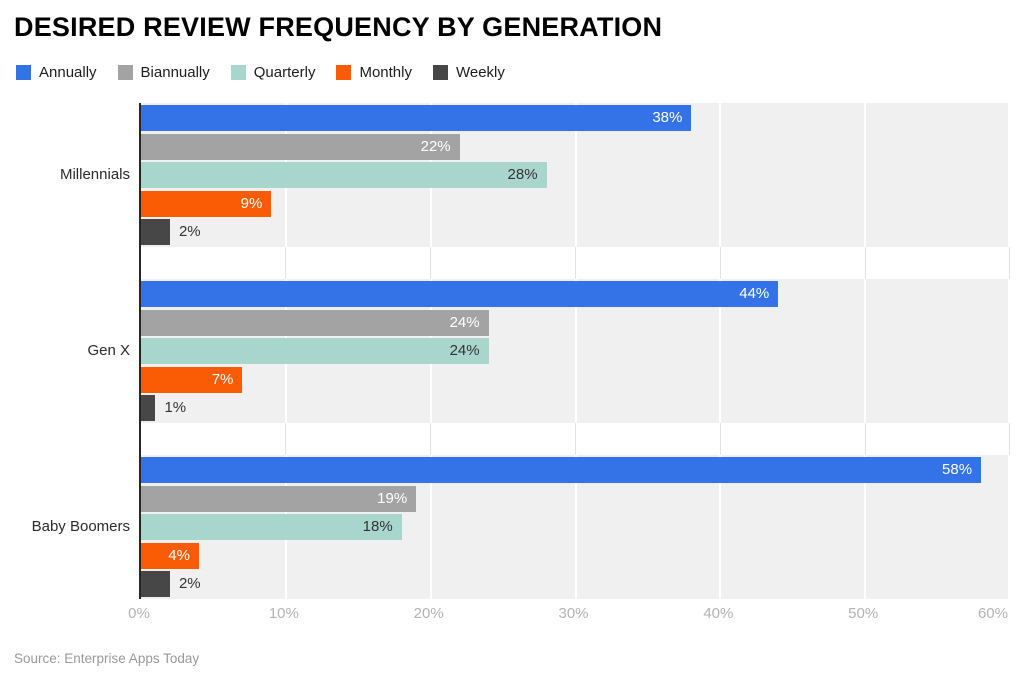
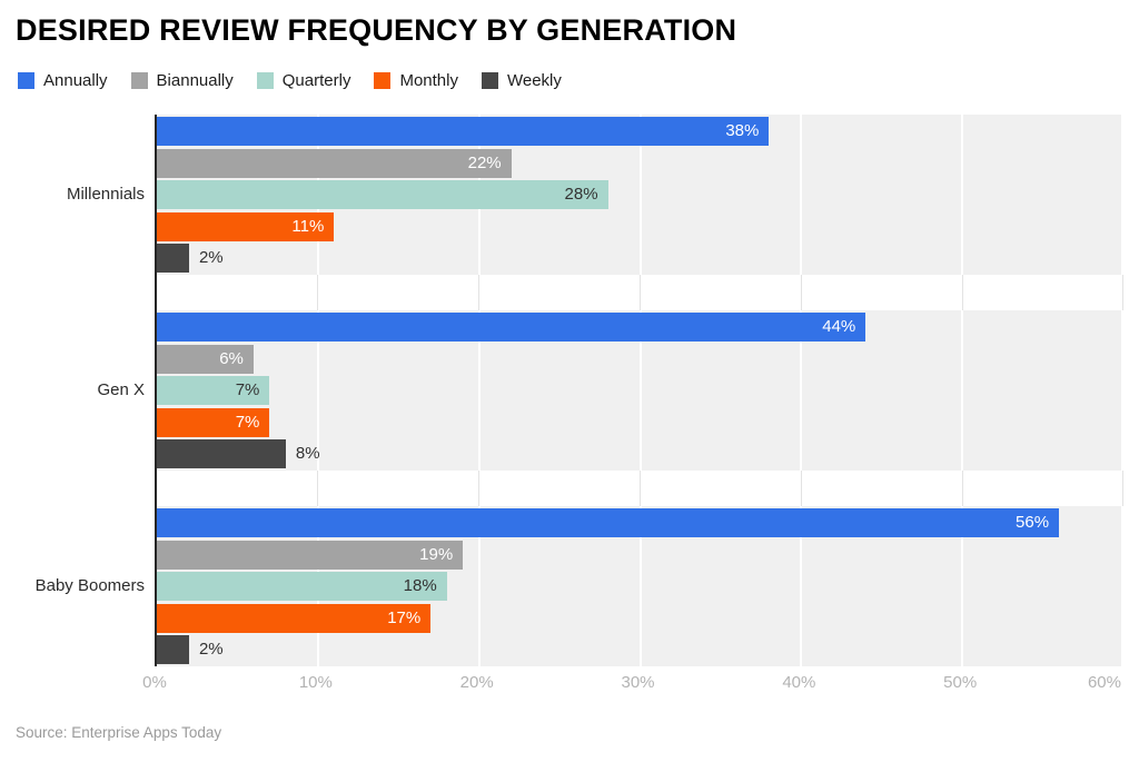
Monthly/Millennials: 9% -> 11%
Biannually/Gen X: 24% -> 6%
Quarterly/Gen X: 24% -> 7%
Weekly/Gen X: 1% -> 8%
Annually/Baby Boomers: 58% -> 56%
Monthly/Baby Boomers: 4% -> 17%
